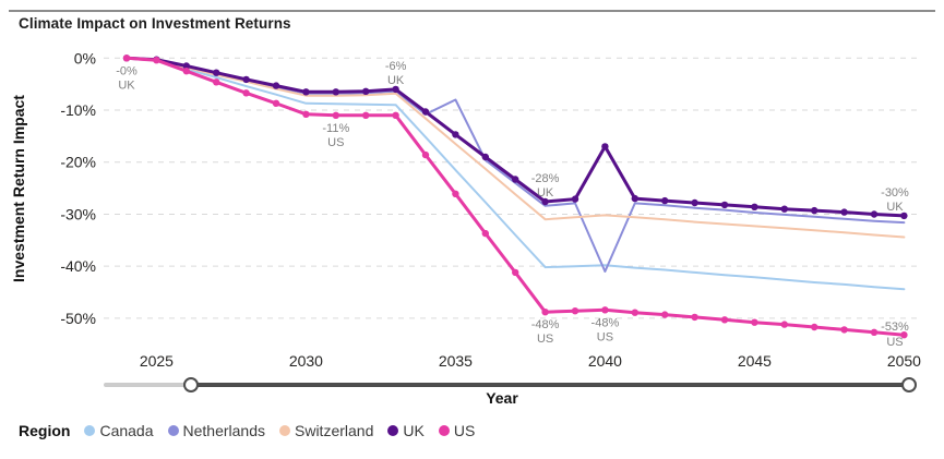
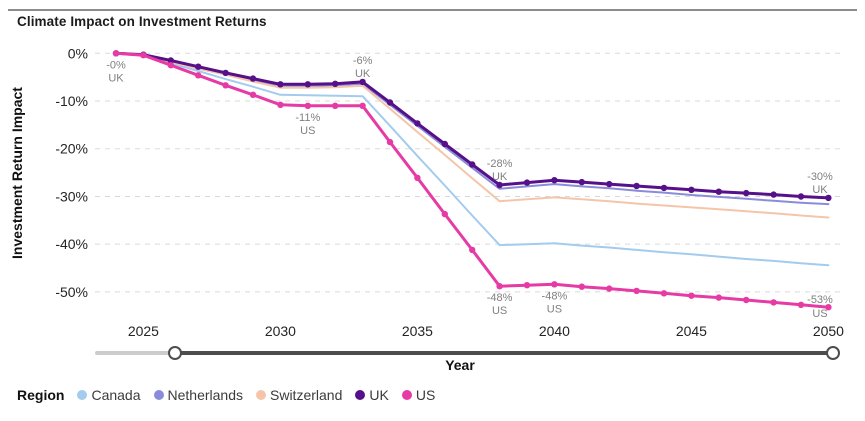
Netherlands/2035: -8% -> -15%
Netherlands/2040: -41% -> -27%
UK/2040: -17% -> -27%
